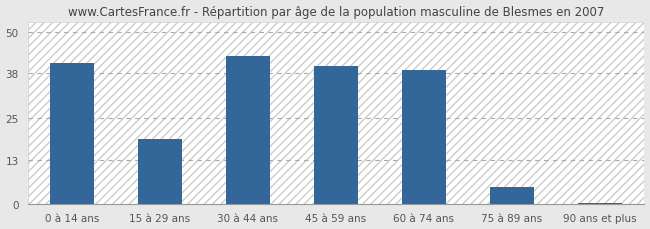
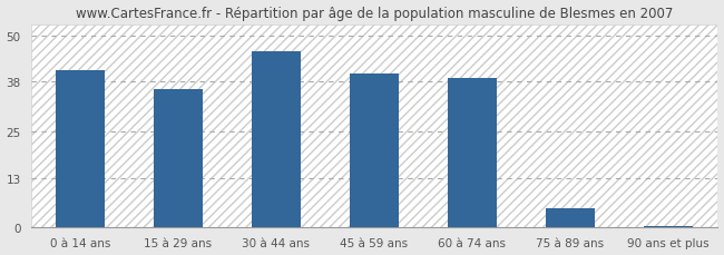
15 à 29 ans: 19.0 -> 36.0
30 à 44 ans: 43.0 -> 46.0
